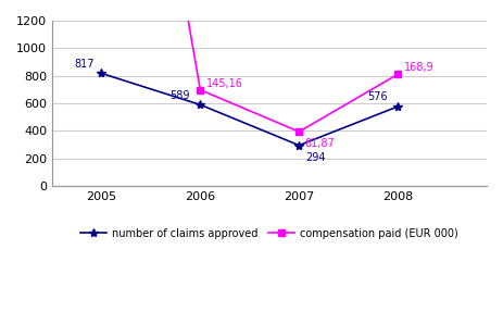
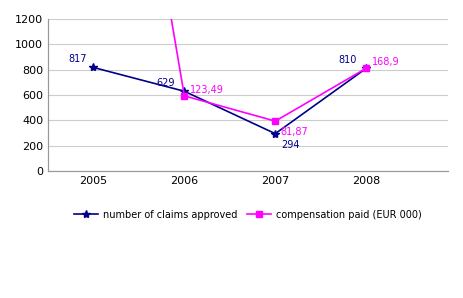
number of claims approved/2006: 589 -> 629
compensation paid (EUR 000)/2006: 145,16 -> 123,49
number of claims approved/2008: 576 -> 810
